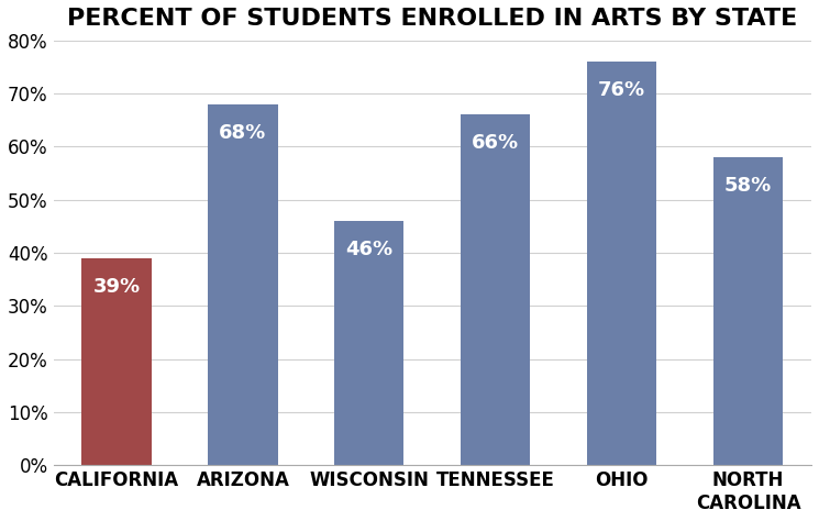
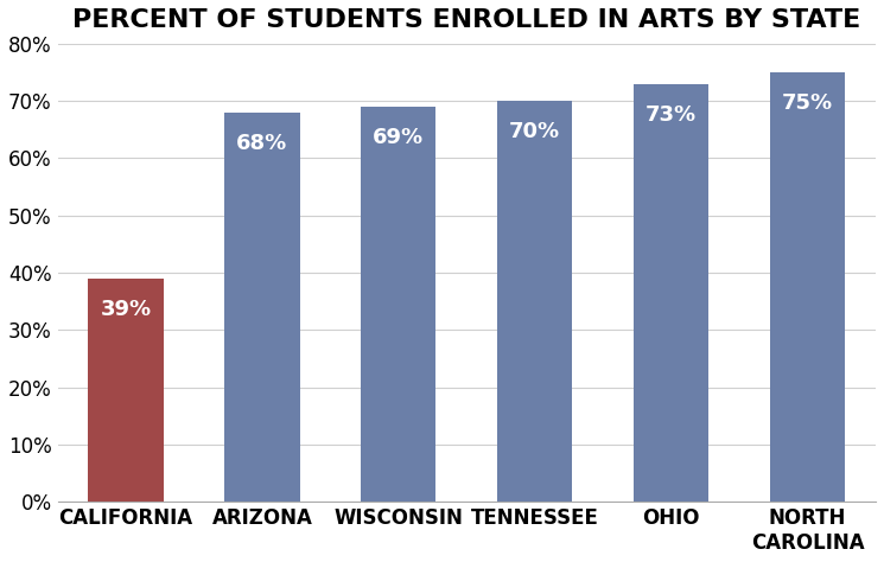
WISCONSIN: 46% -> 69%
TENNESSEE: 66% -> 70%
OHIO: 76% -> 73%
NORTH CAROLINA: 58% -> 75%
